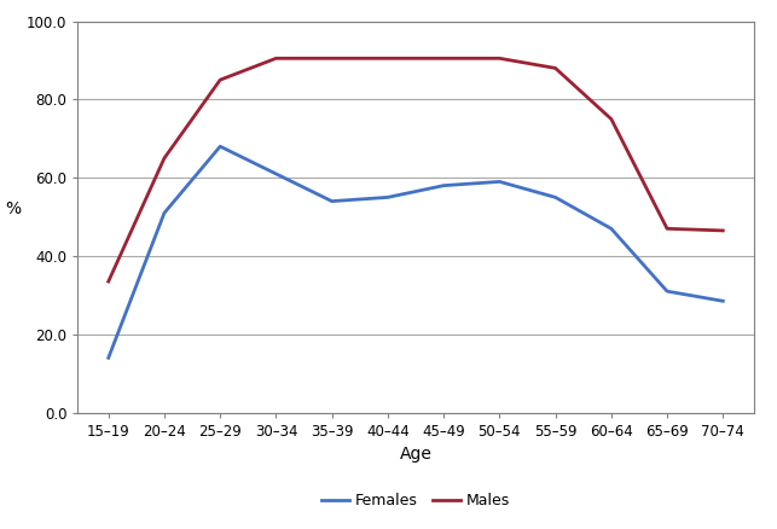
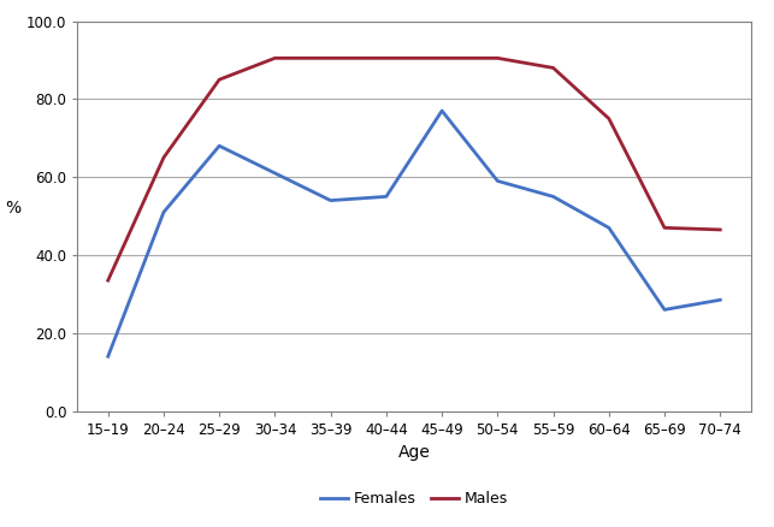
Females/45–49: 58.0 -> 77.0
Females/65–69: 31.0 -> 26.0
